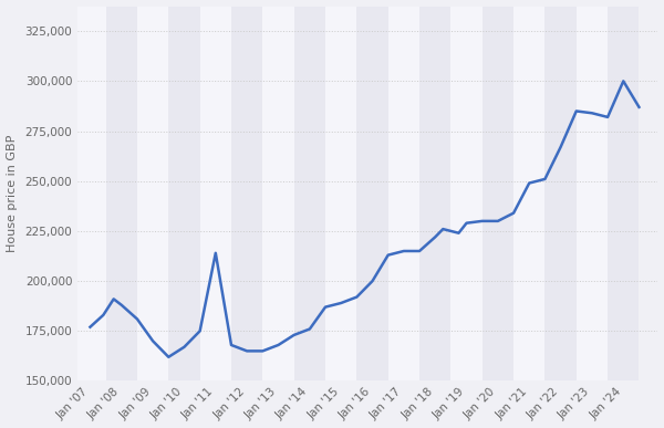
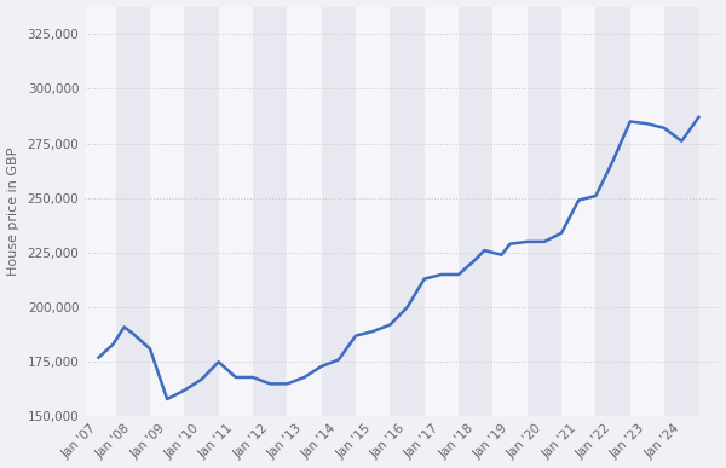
Jan '09: 170,000 -> 158,000
Jan '11: 214,000 -> 168,000
Jan '24: 300,000 -> 276,000
